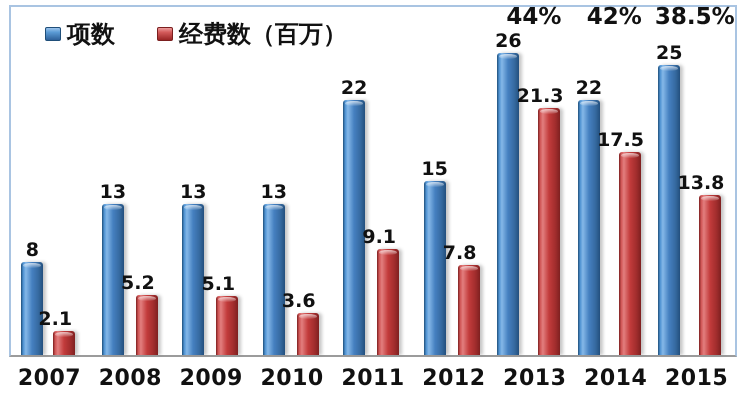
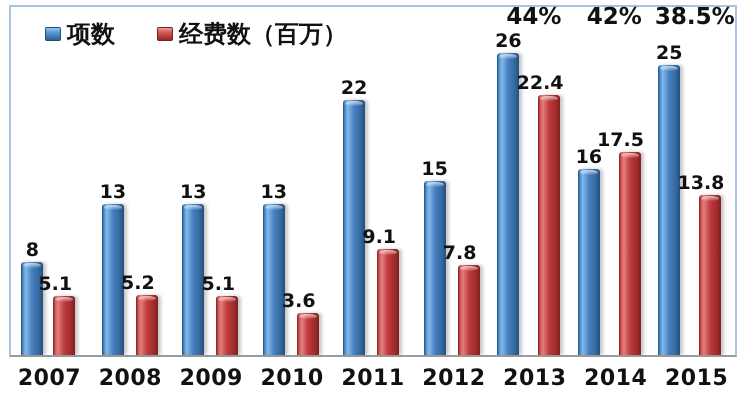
经费数（百万）/2007: 2.1 -> 5.1
经费数（百万）/2013: 21.3 -> 22.4
项数/2014: 22 -> 16
